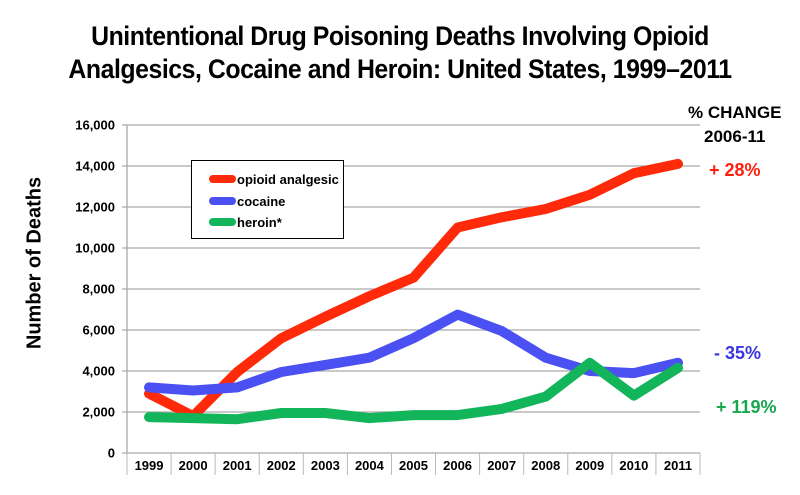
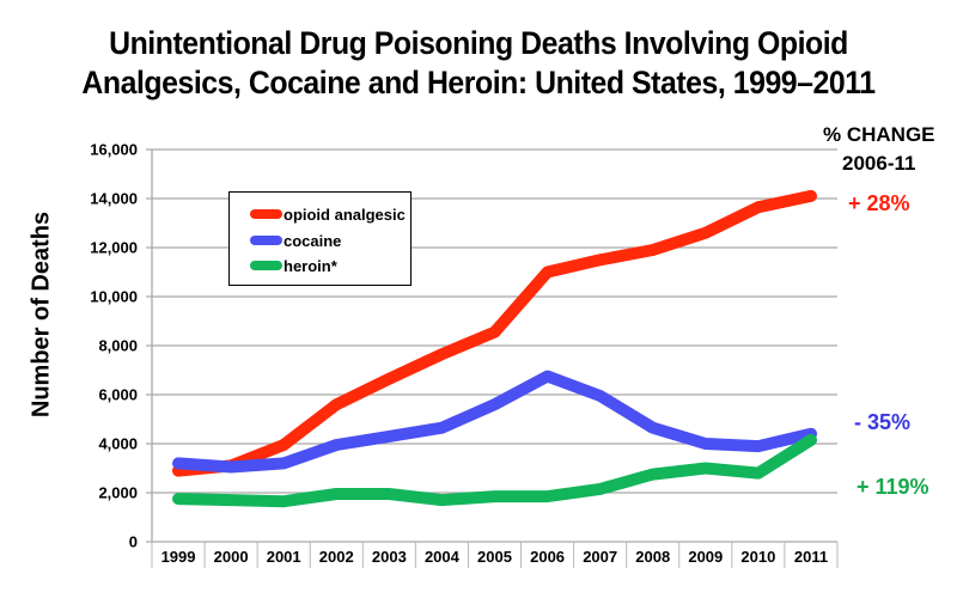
opioid analgesic/2000: 1800 -> 3100
heroin*/2009: 4400 -> 3000
